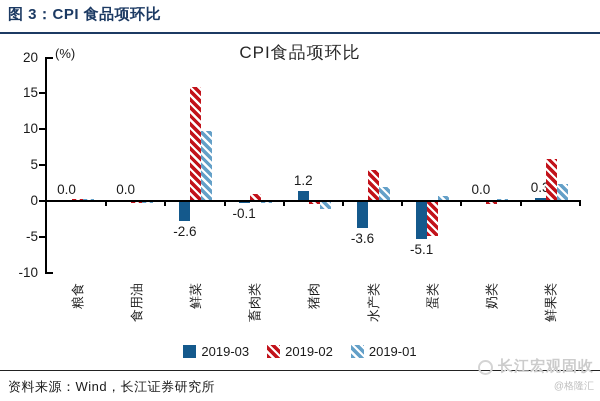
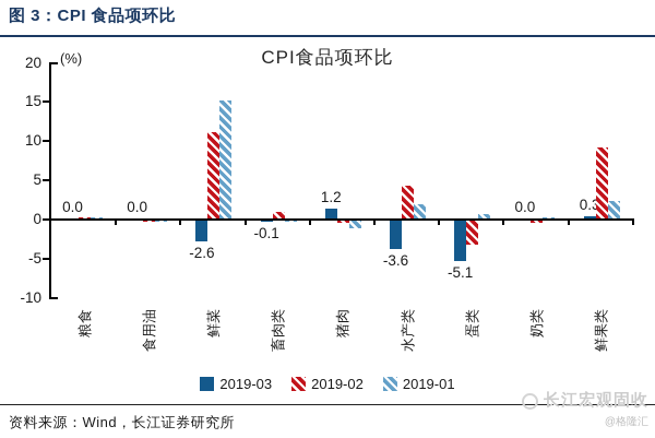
2019-02/鲜菜: 16 -> 11
2019-01/鲜菜: 10 -> 15
2019-02/蛋类: -5 -> -3
2019-02/鲜果类: 6 -> 9
